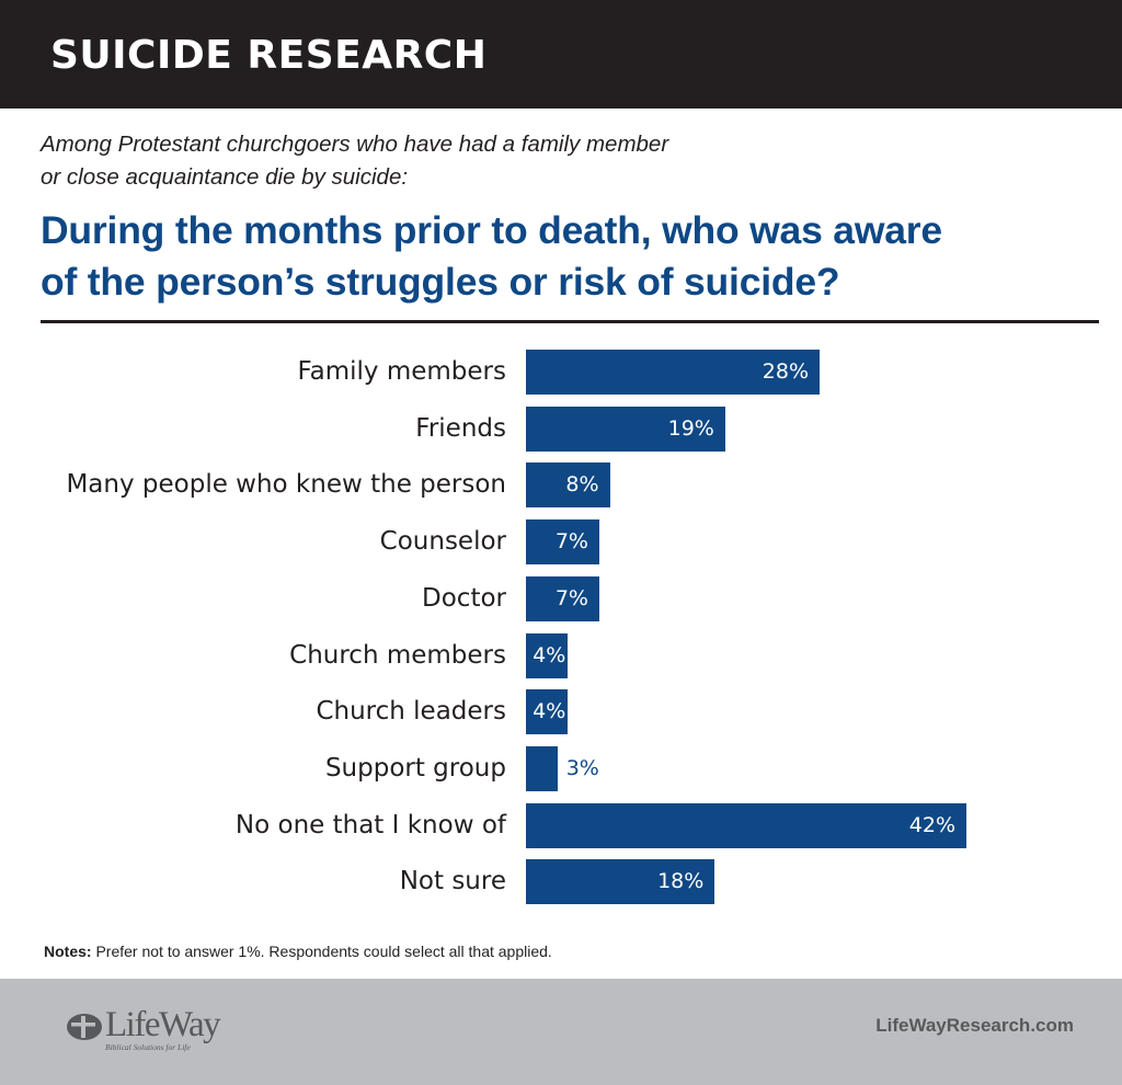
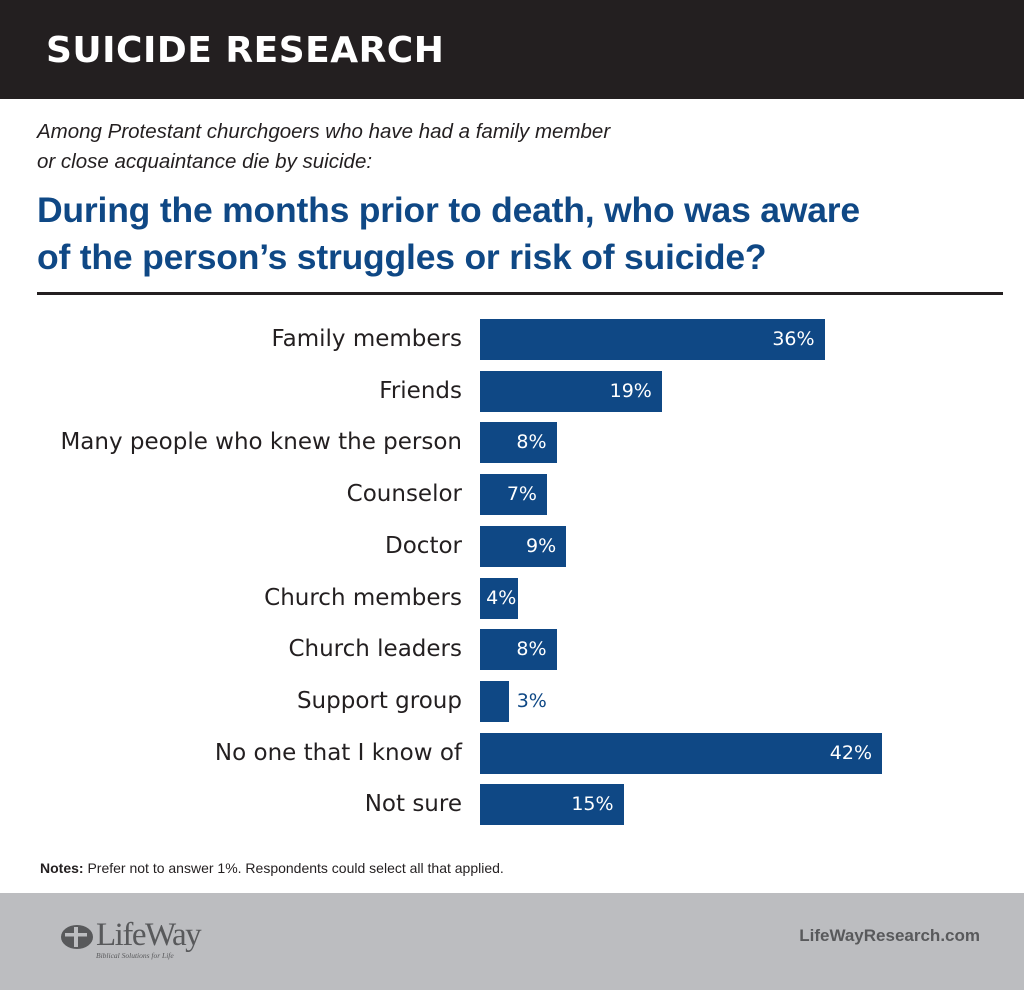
Family members: 28% -> 36%
Doctor: 7% -> 9%
Church leaders: 4% -> 8%
Not sure: 18% -> 15%
